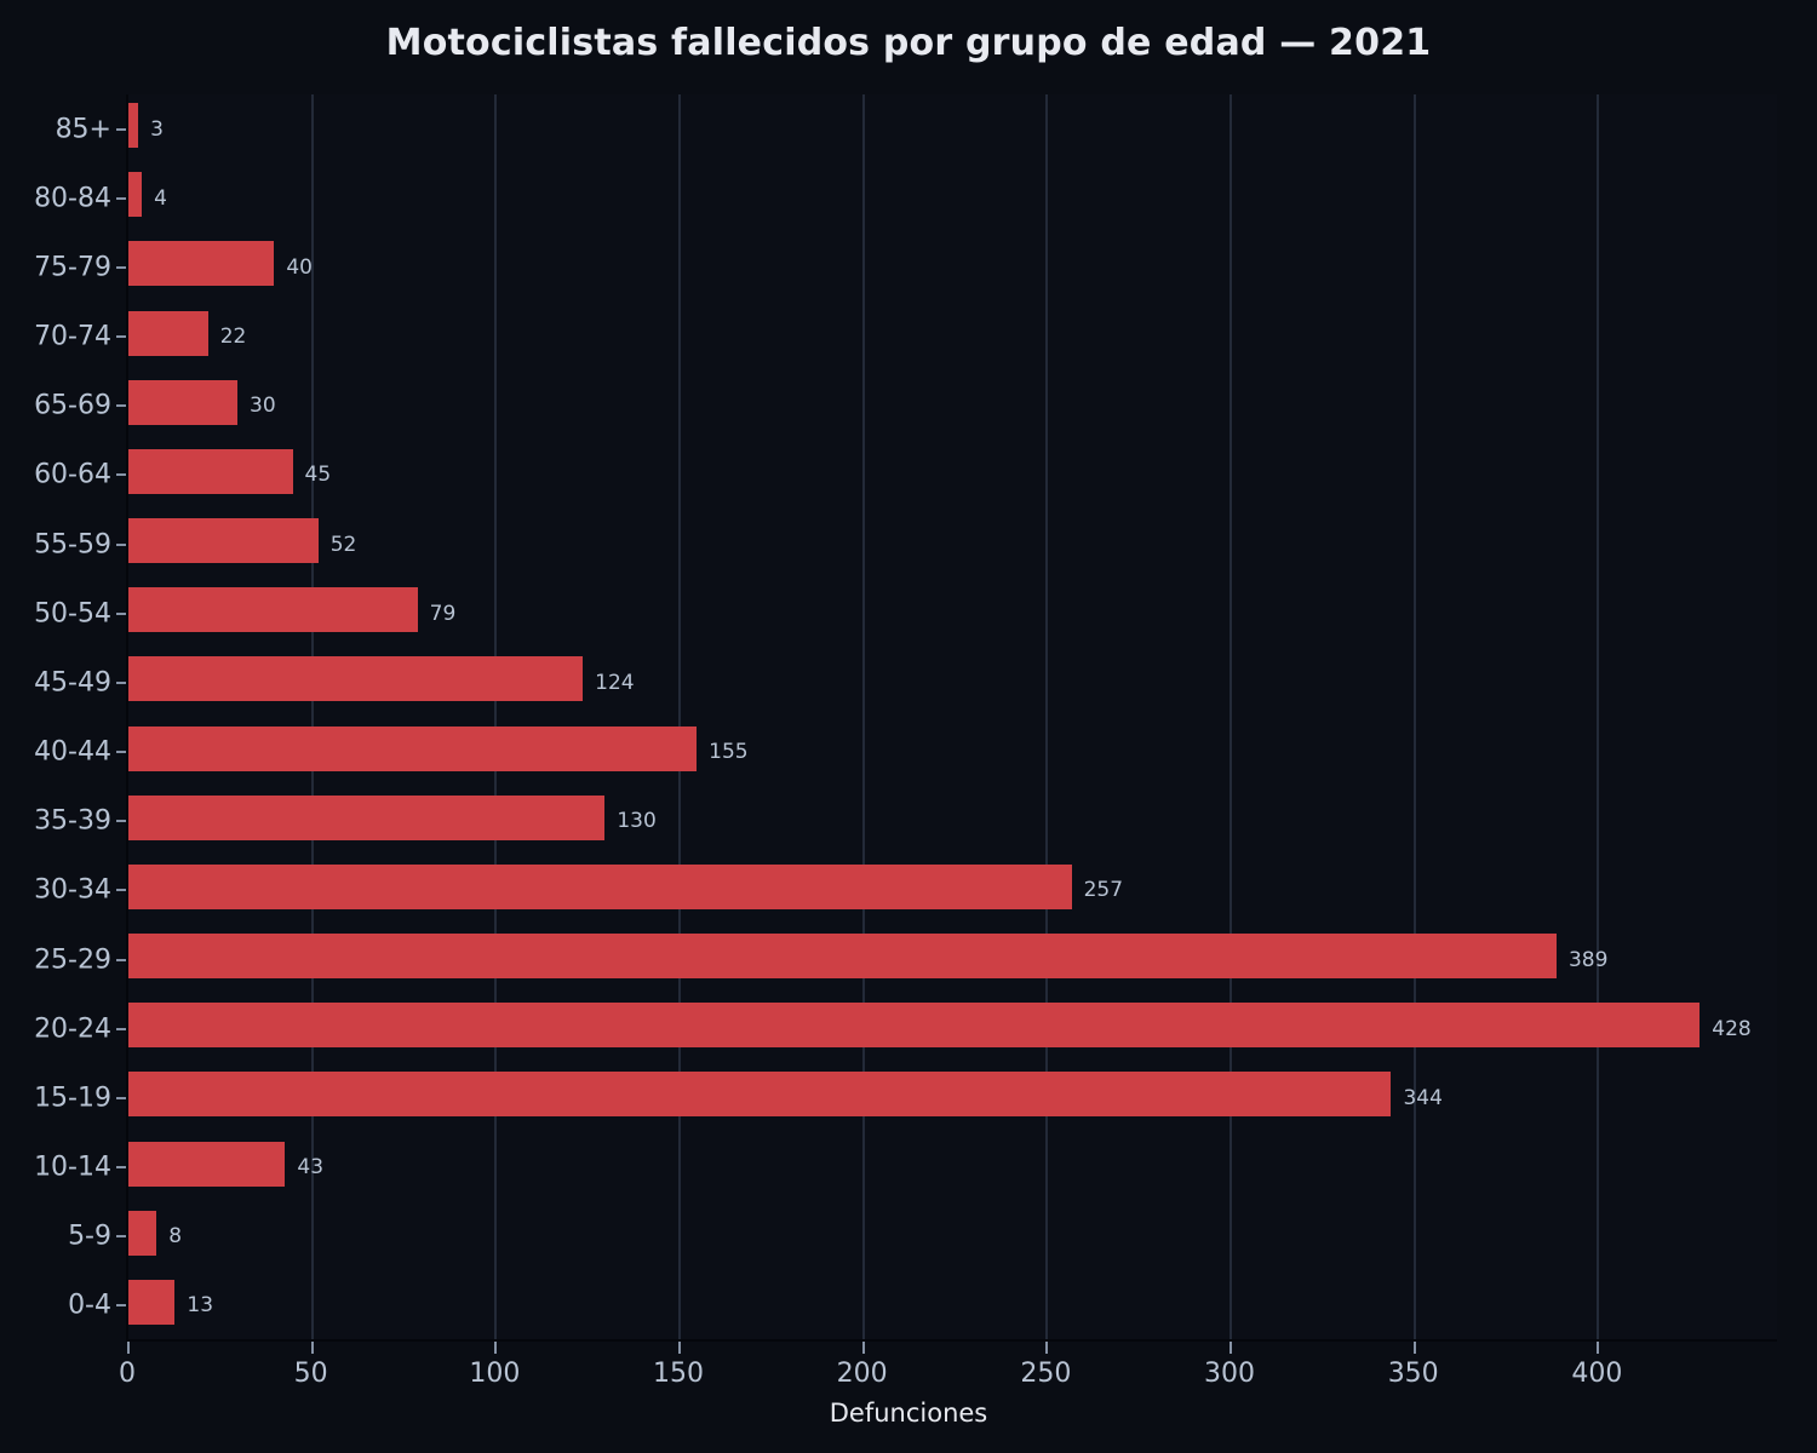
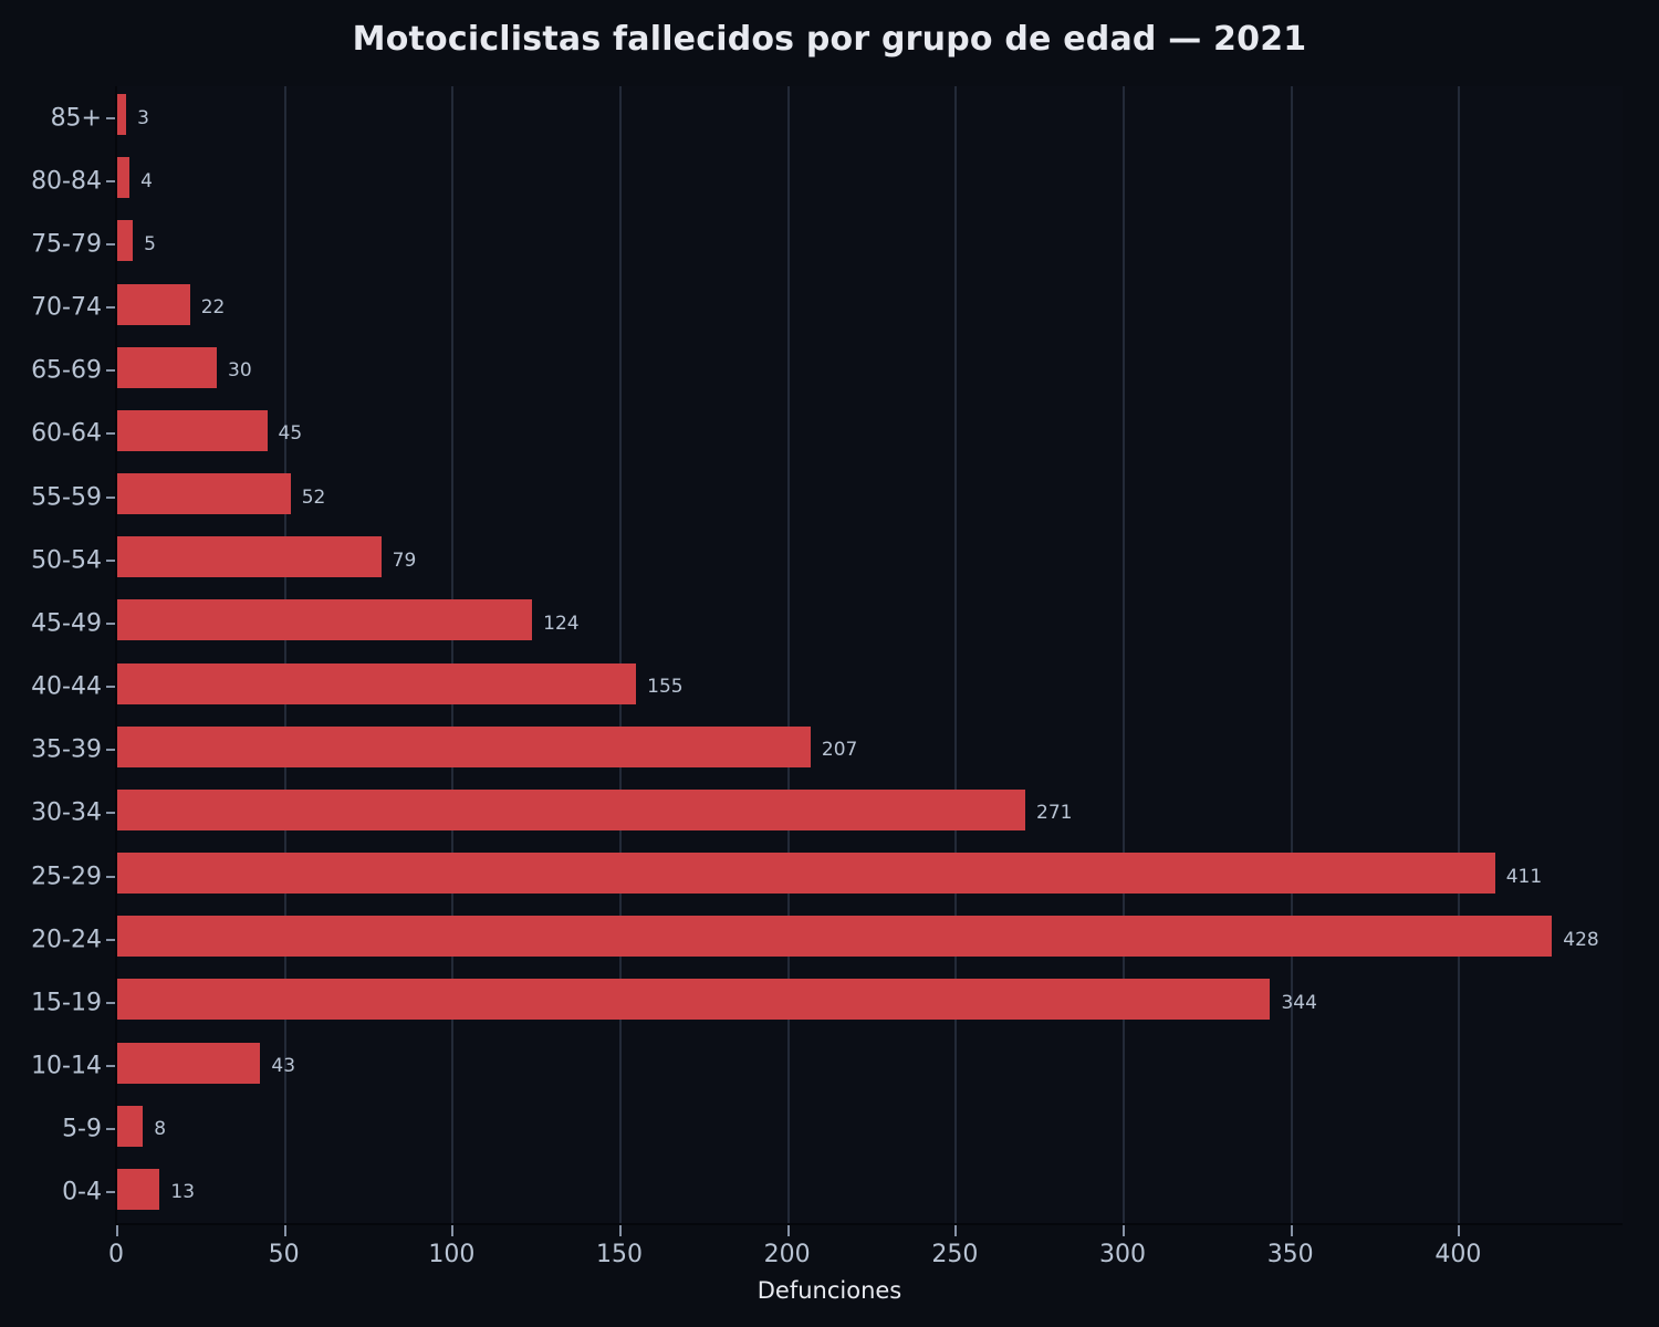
75-79: 40 -> 5
35-39: 130 -> 207
30-34: 257 -> 271
25-29: 389 -> 411
